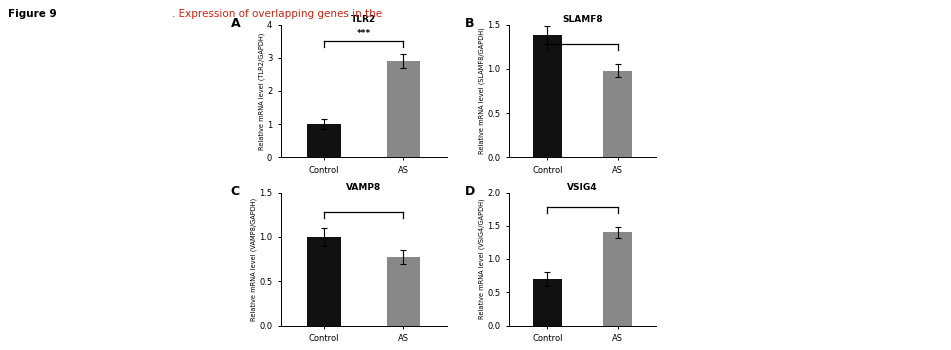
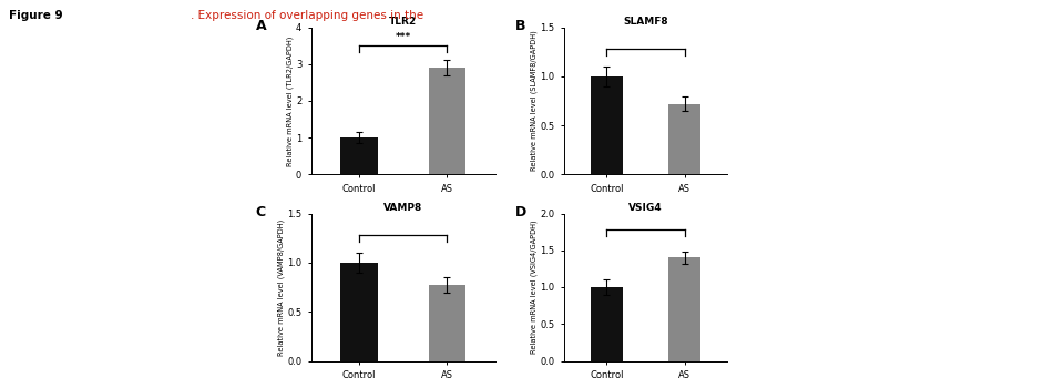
SLAMF8/Control: 1.38 -> 1.00
SLAMF8/AS: 0.98 -> 0.72
VSIG4/Control: 0.7 -> 1.0
